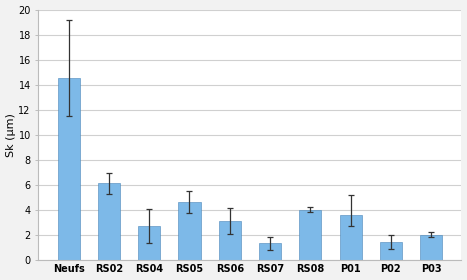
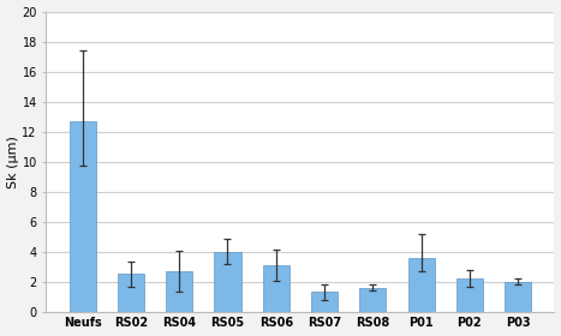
Neufs: 14.5 -> 12.7
RS02: 6.1 -> 2.5
RS05: 4.6 -> 4.0
RS08: 4.0 -> 1.6
P02: 1.4 -> 2.2
